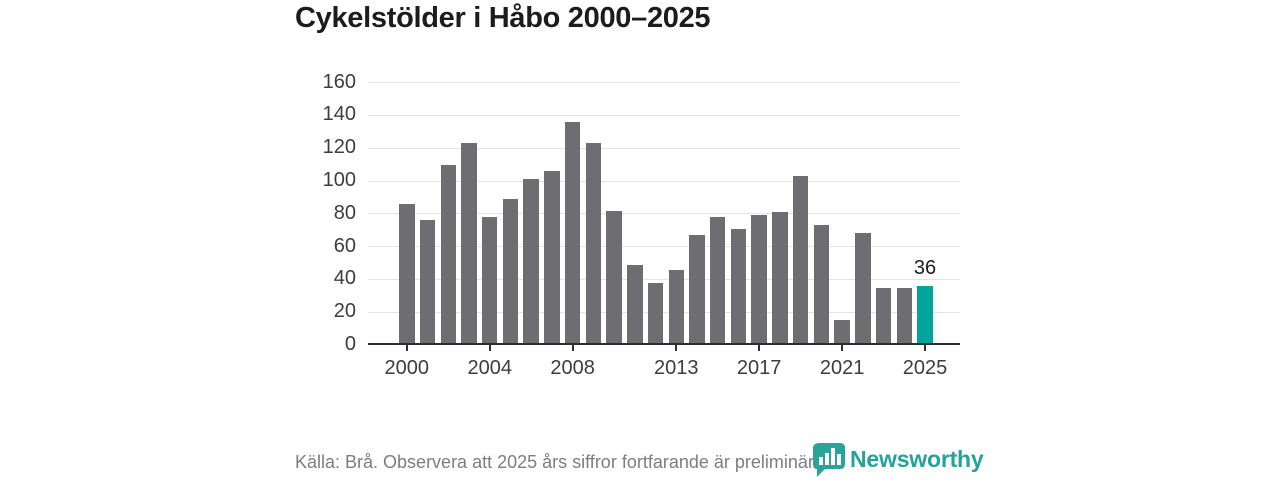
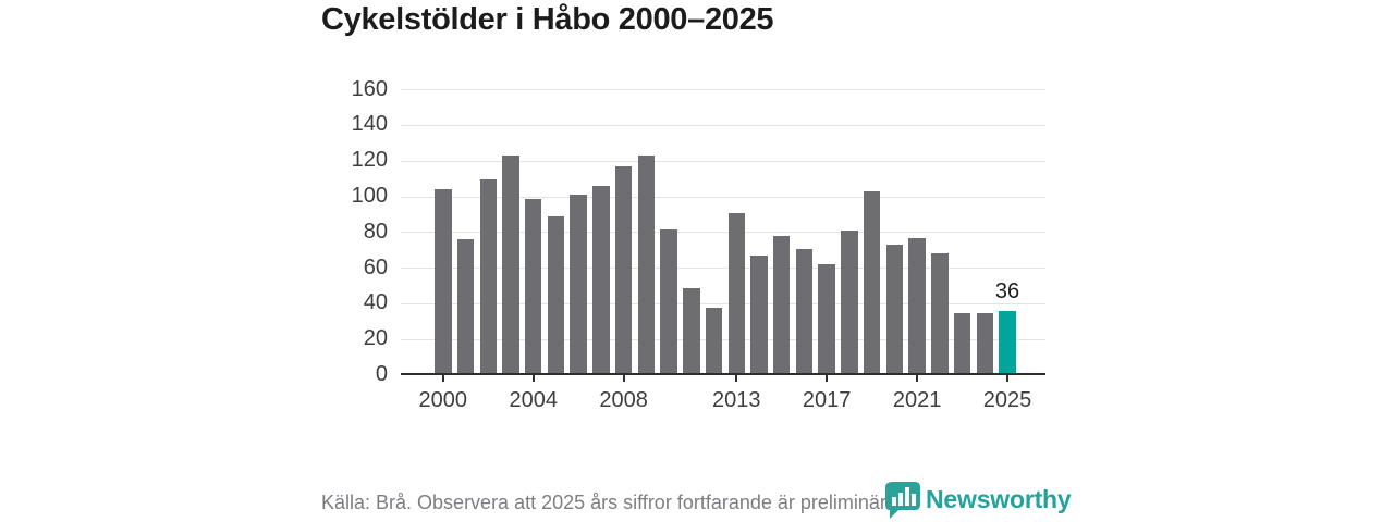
2000: 86 -> 104
2004: 78 -> 99
2008: 136 -> 117
2013: 46 -> 91
2017: 79 -> 62
2021: 15 -> 77
